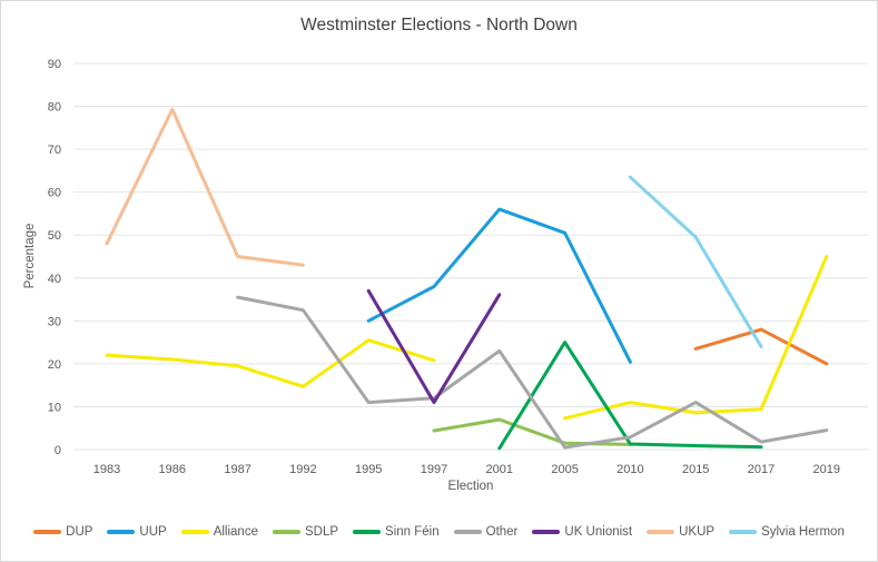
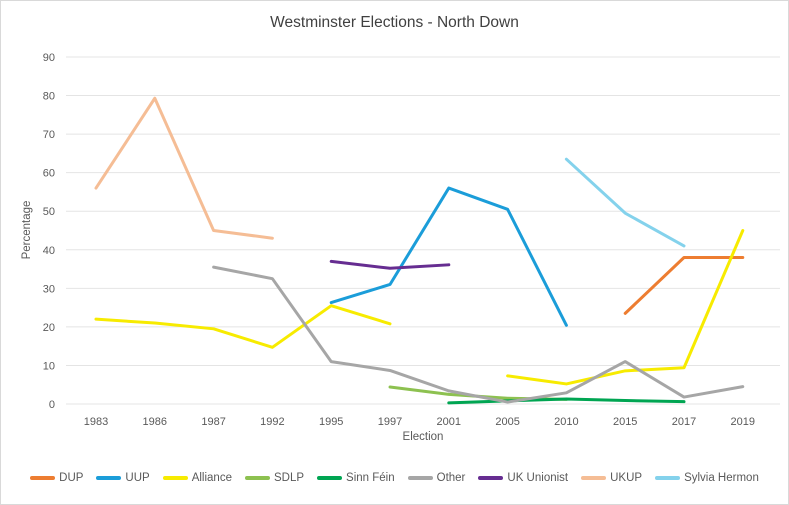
UKUP/1983: 48 -> 56
UUP/1995: 30 -> 26
UUP/1997: 38 -> 31
Other/1997: 12 -> 9
UK Unionist/1997: 11 -> 35
SDLP/2001: 7 -> 2
Other/2001: 23 -> 3
Sinn Féin/2005: 25 -> 1
Alliance/2010: 11 -> 5
DUP/2017: 28 -> 38
Sylvia Hermon/2017: 24 -> 41
DUP/2019: 20 -> 38
